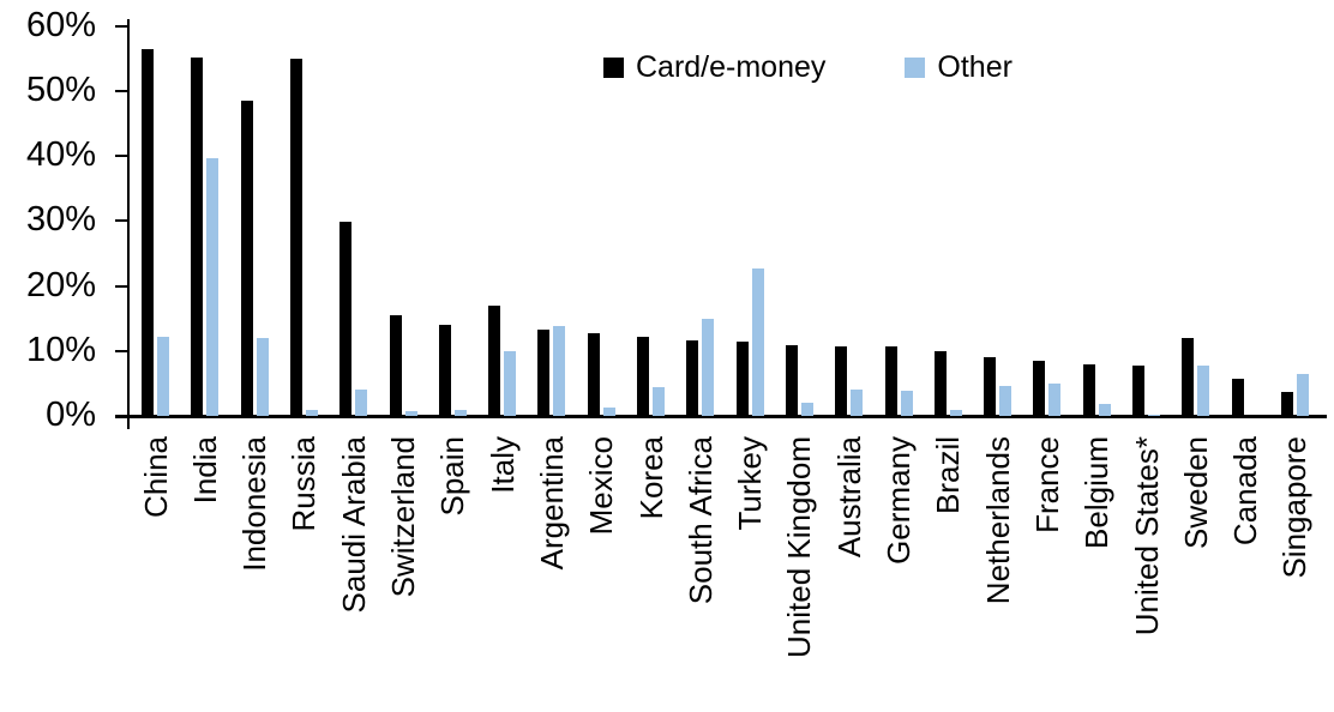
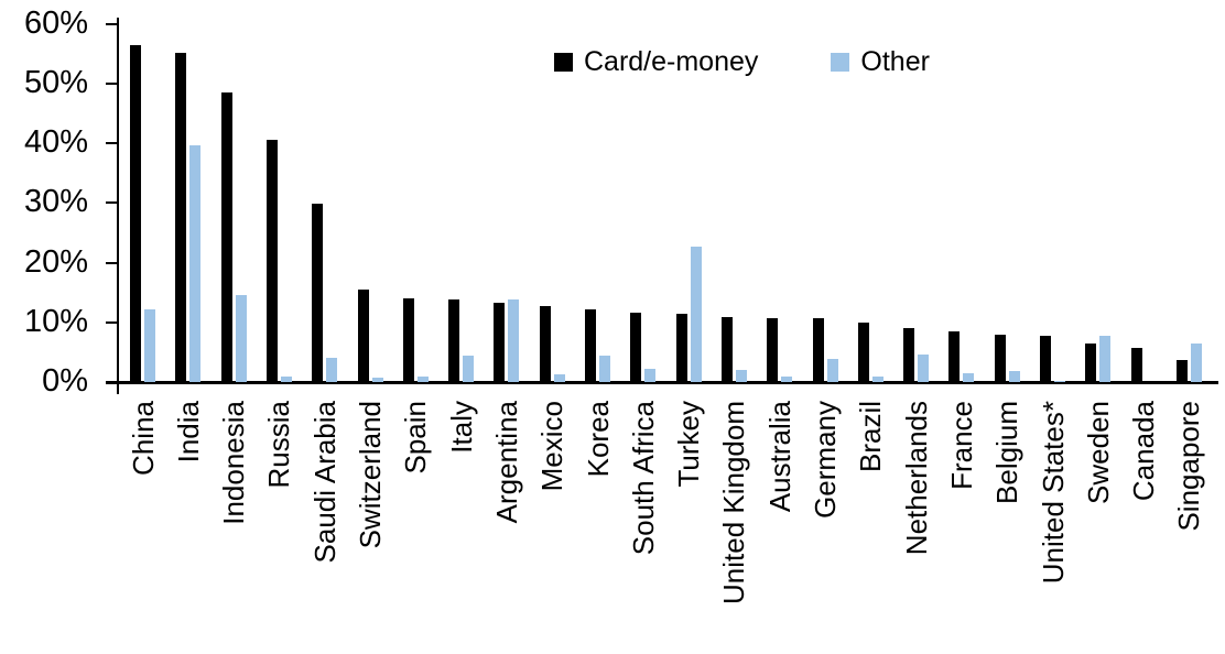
Other/Indonesia: 12% -> 14%
Card/e-money/Russia: 55% -> 41%
Card/e-money/Italy: 17% -> 14%
Other/Italy: 10% -> 4%
Other/South Africa: 15% -> 2%
Other/Australia: 4% -> 1%
Other/France: 5% -> 1%
Card/e-money/Sweden: 12% -> 6%
